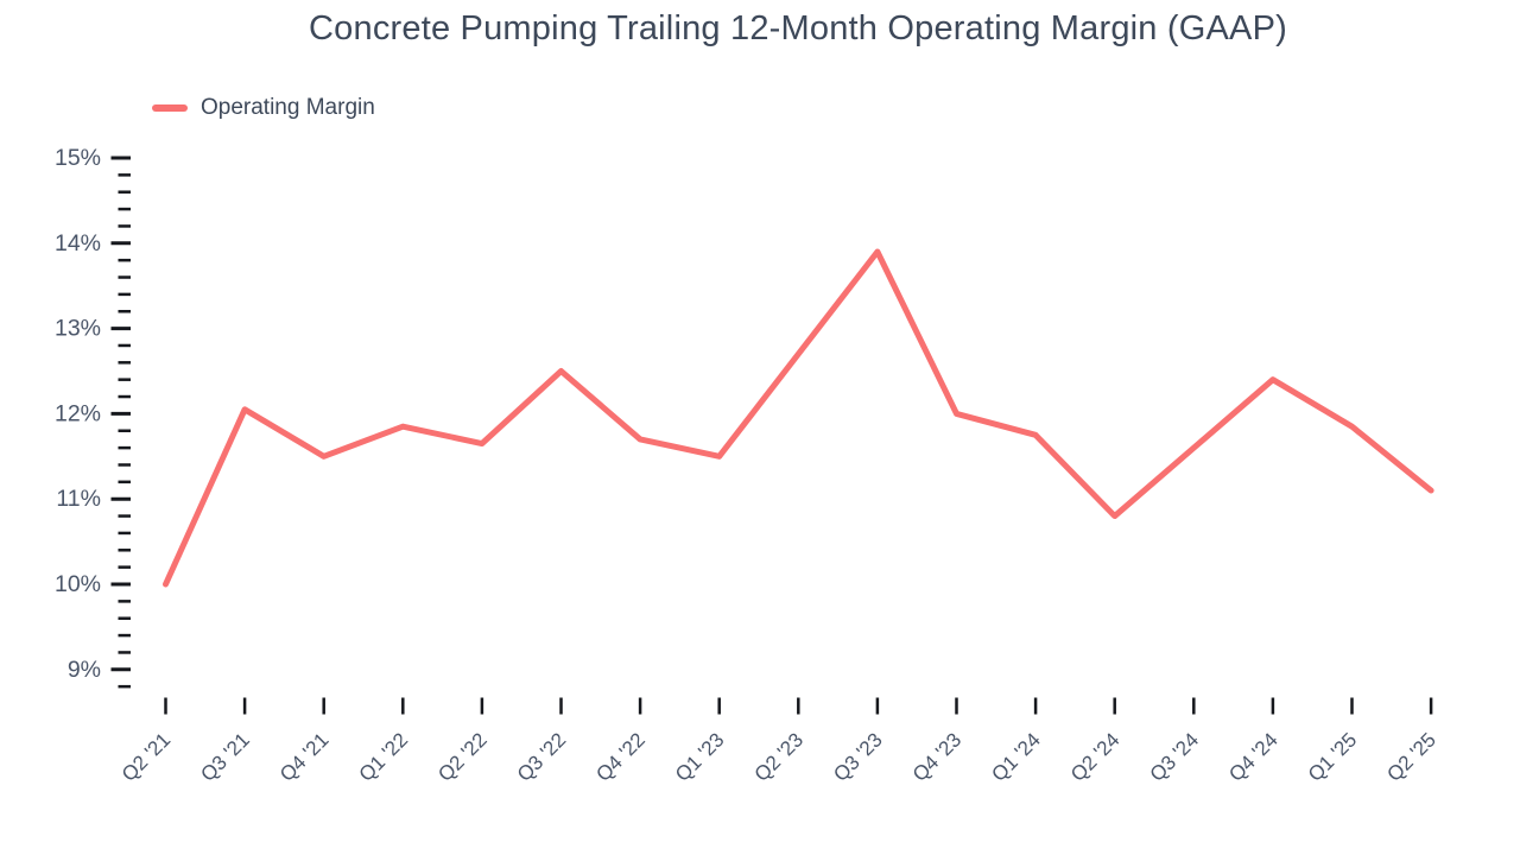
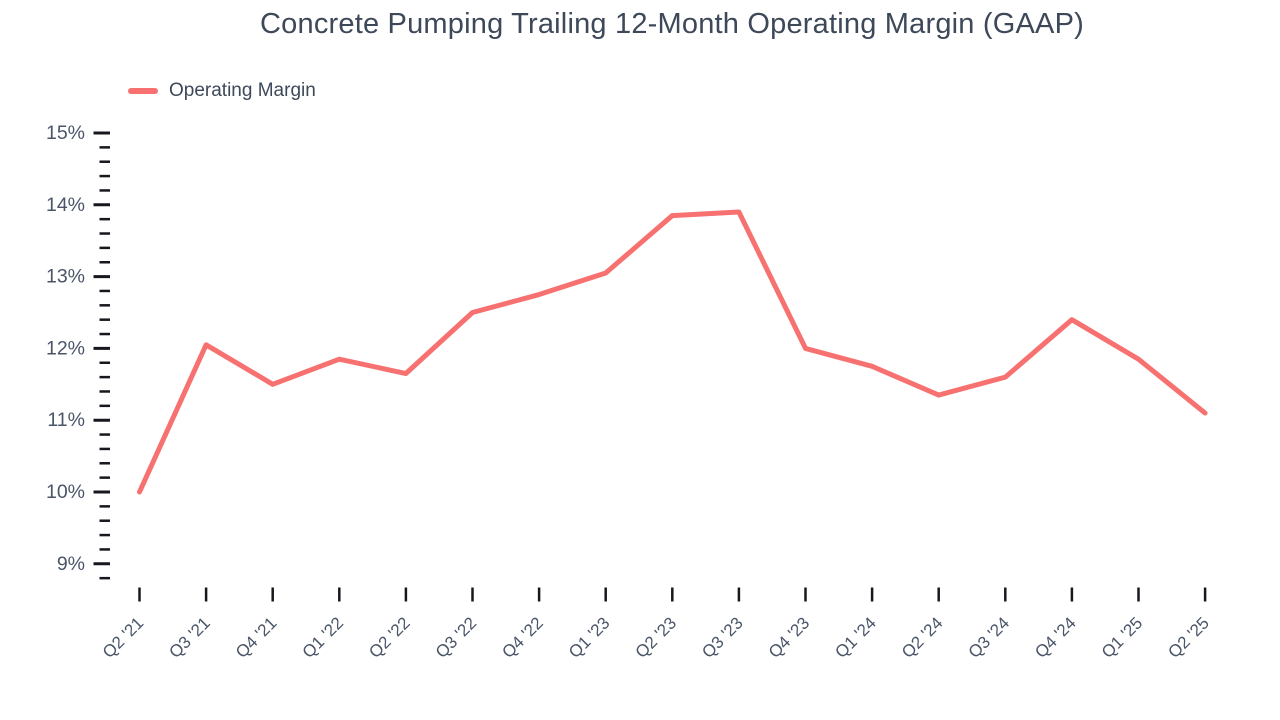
Q4 '22: 11.7% -> 12.8%
Q1 '23: 11.5% -> 13.1%
Q2 '23: 12.7% -> 13.8%
Q2 '24: 10.8% -> 11.3%
